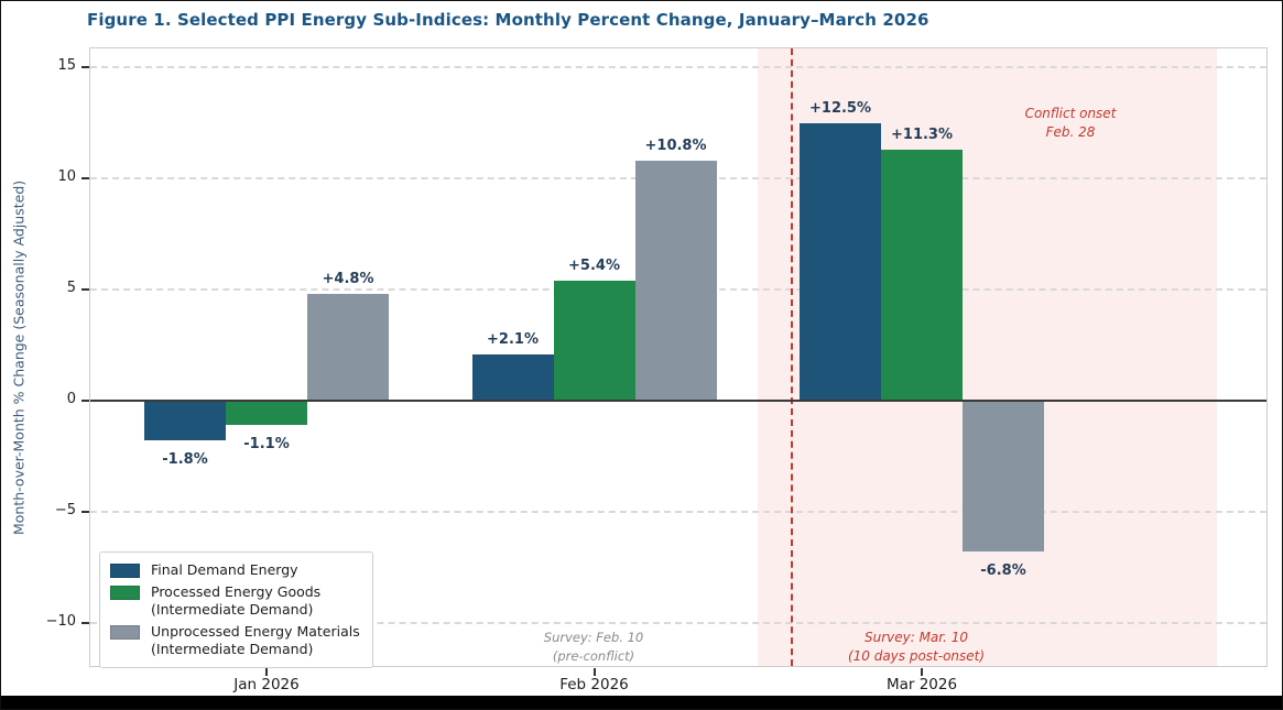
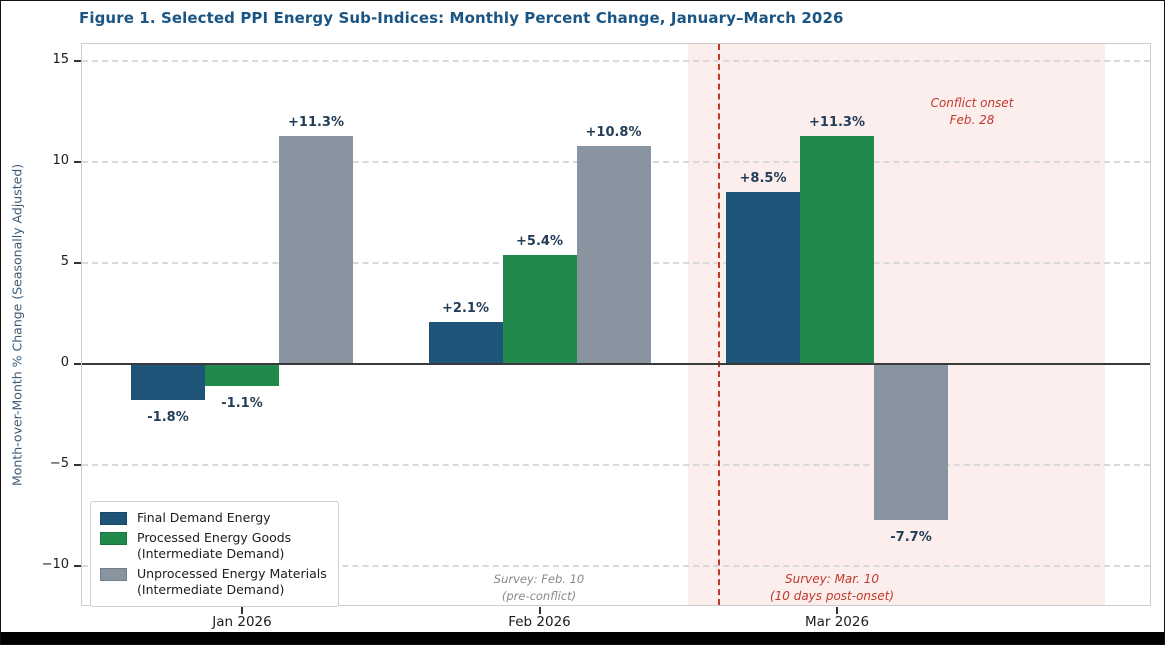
Unprocessed Energy Materials (Intermediate Demand)/Jan 2026: +4.8% -> +11.3%
Final Demand Energy/Mar 2026: +12.5% -> +8.5%
Unprocessed Energy Materials (Intermediate Demand)/Mar 2026: -6.8% -> -7.7%
